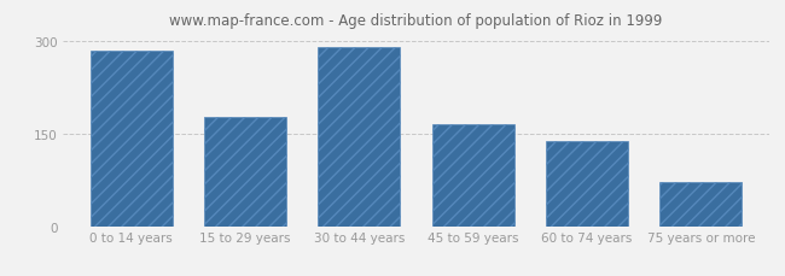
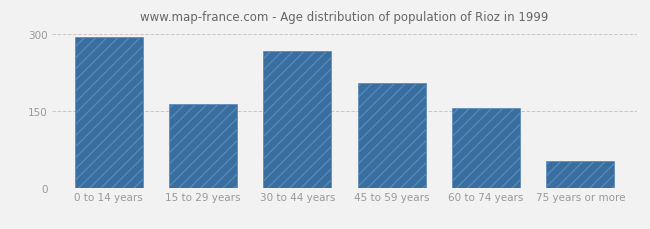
0 to 14 years: 284 -> 294
15 to 29 years: 178 -> 164
30 to 44 years: 291 -> 268
45 to 59 years: 165 -> 204
60 to 74 years: 138 -> 156
75 years or more: 72 -> 52
